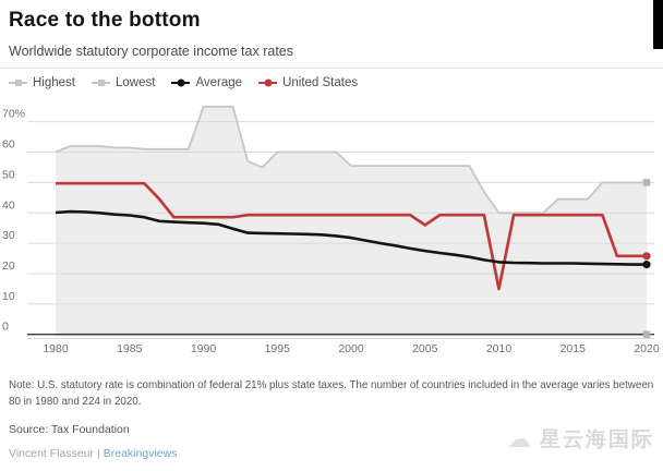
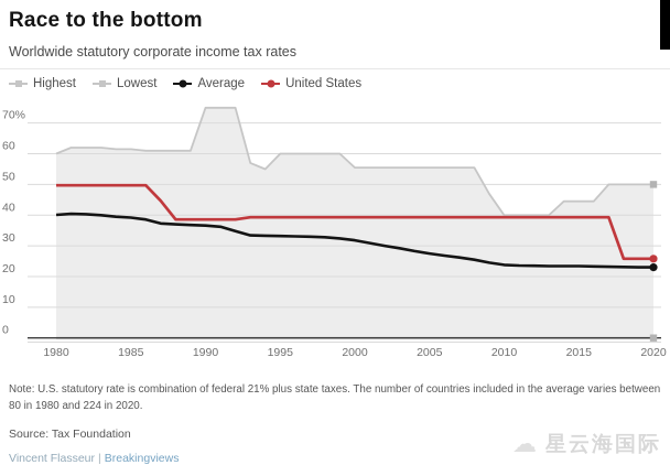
United States/2005: 36% -> 39%
United States/2010: 15% -> 39%
